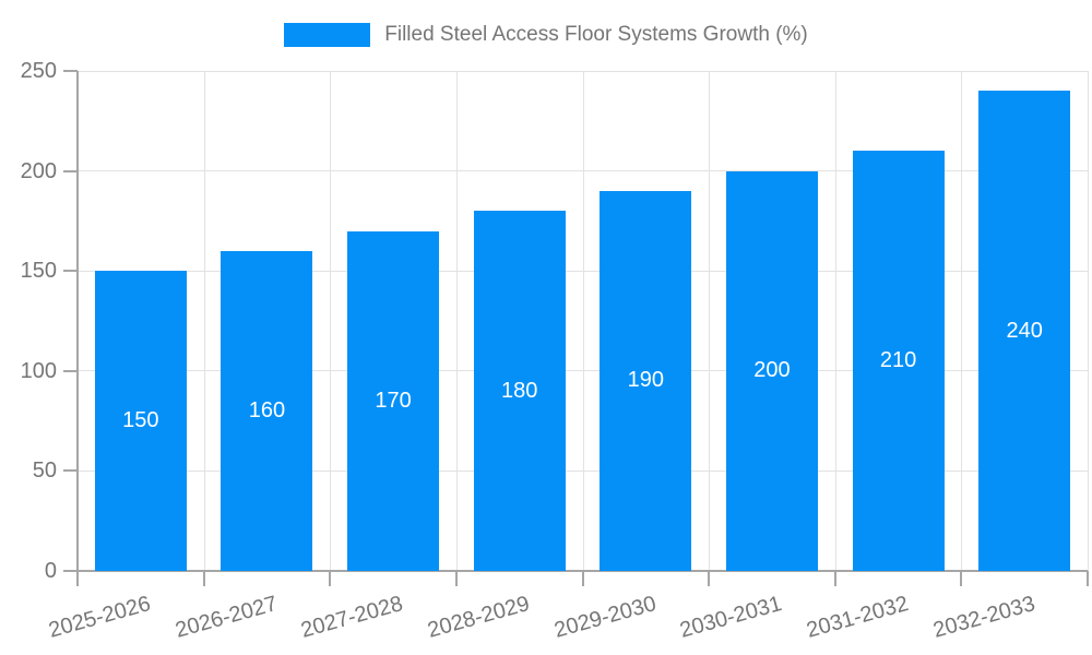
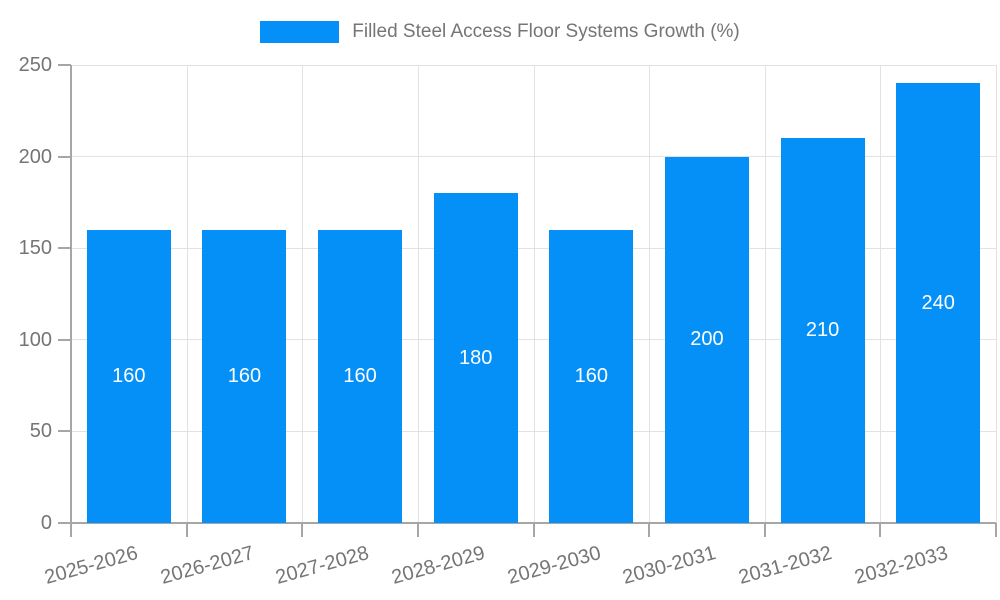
2025-2026: 150 -> 160
2027-2028: 170 -> 160
2029-2030: 190 -> 160
